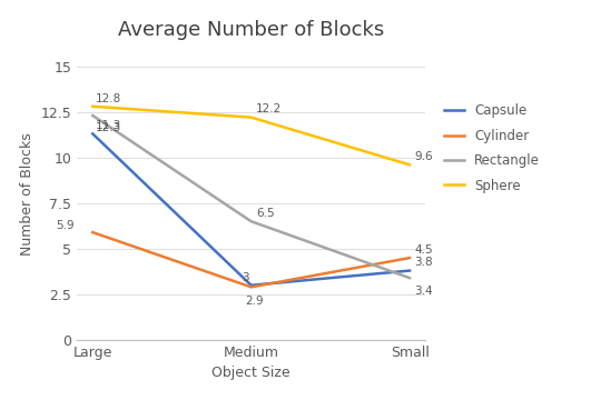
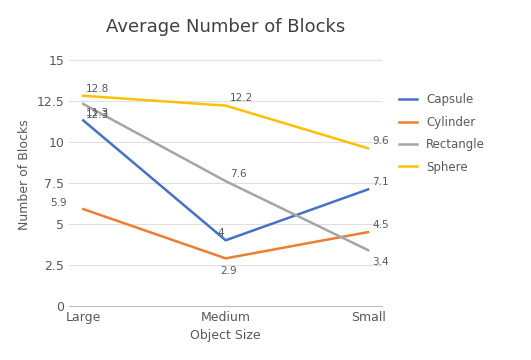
Capsule/Medium: 3 -> 4
Rectangle/Medium: 6.5 -> 7.6
Capsule/Small: 3.8 -> 7.1
